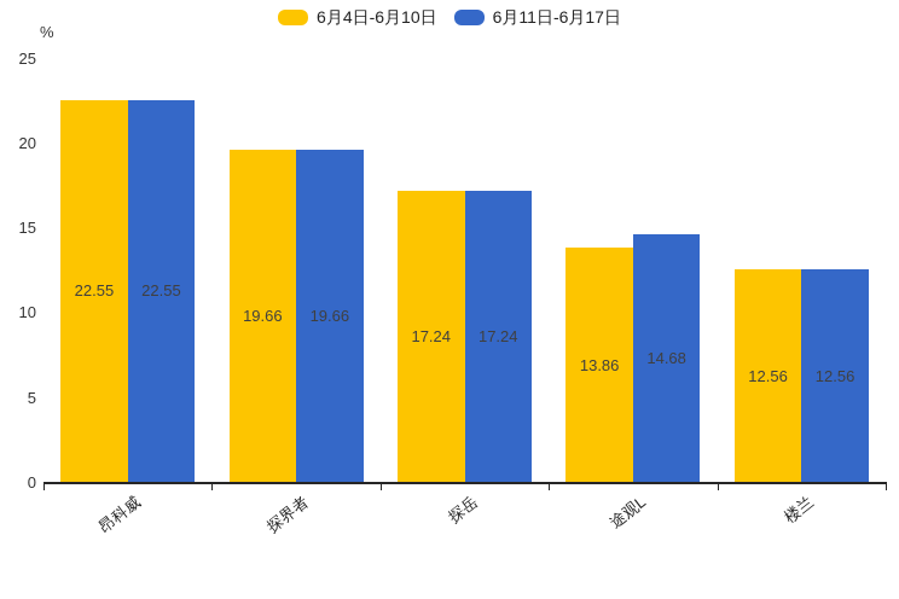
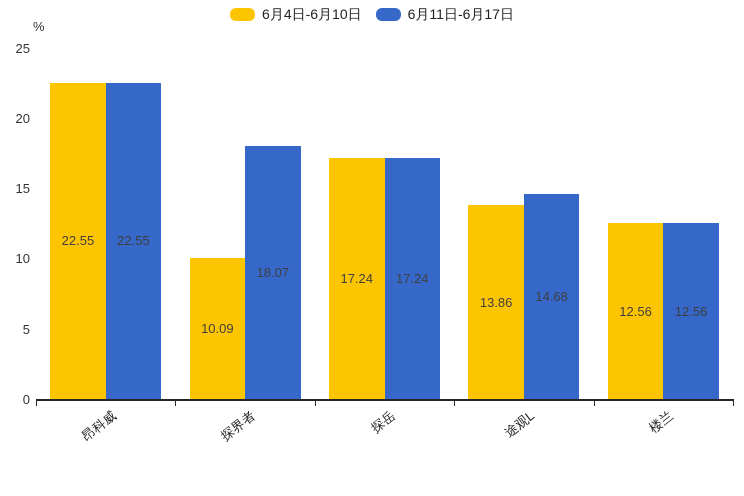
6月4日-6月10日/探界者: 19.66 -> 10.09
6月11日-6月17日/探界者: 19.66 -> 18.07
